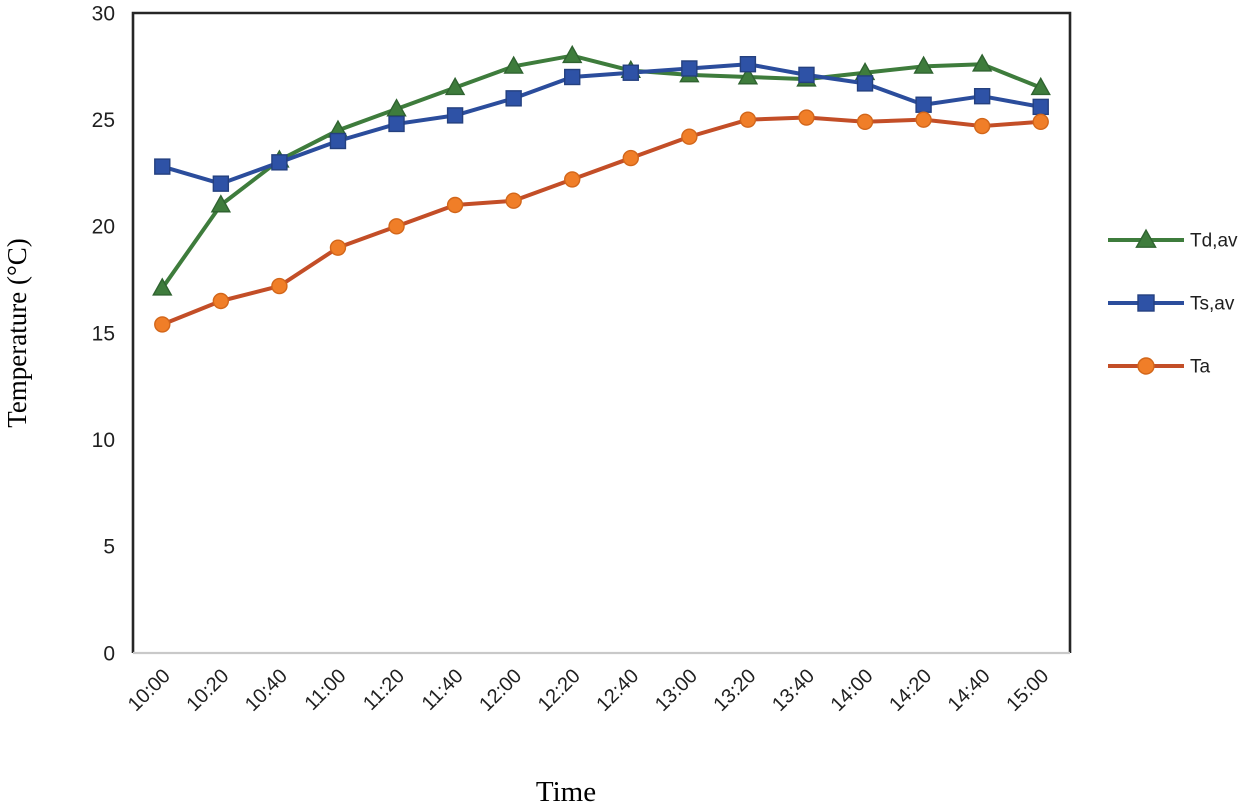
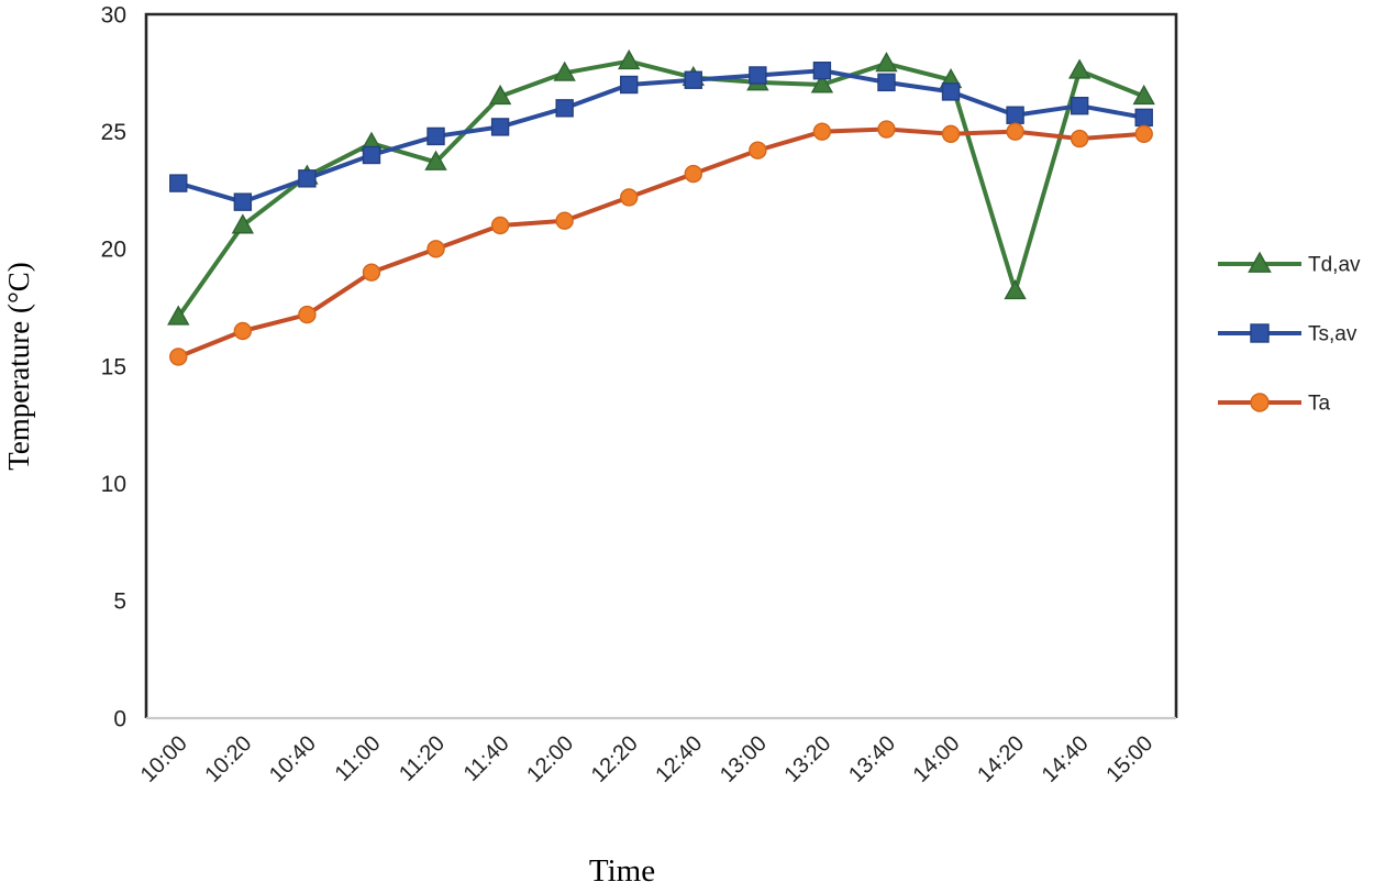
Td,av/11:20: 25.5 -> 23.7
Td,av/13:40: 26.9 -> 27.9
Td,av/14:20: 27.5 -> 18.2
